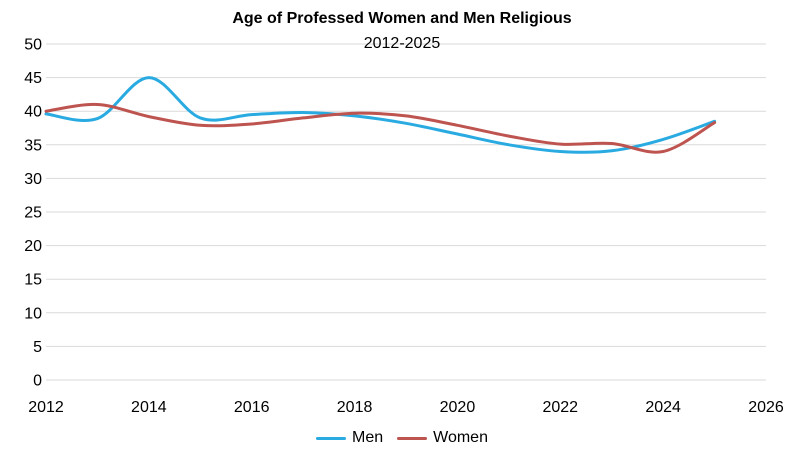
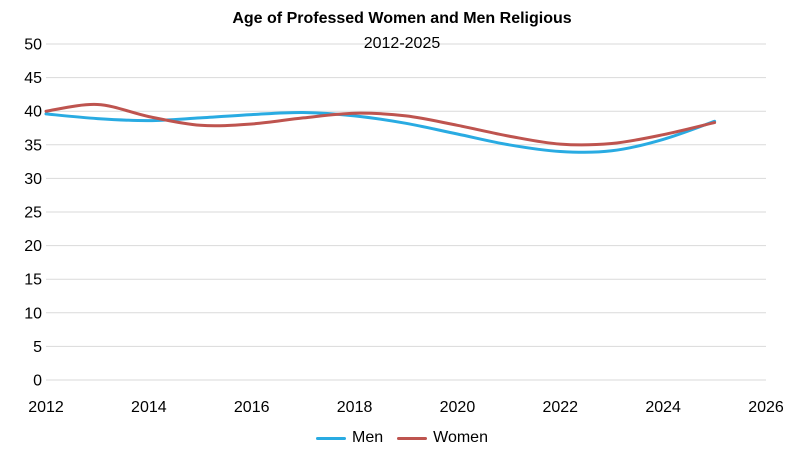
Men/2014: 45 -> 39
Women/2024: 34 -> 36
